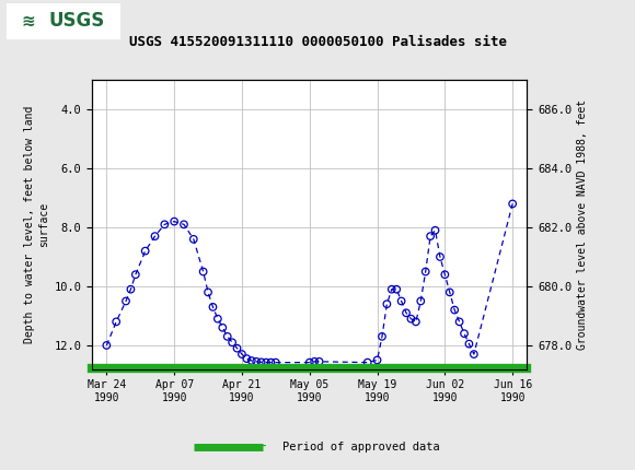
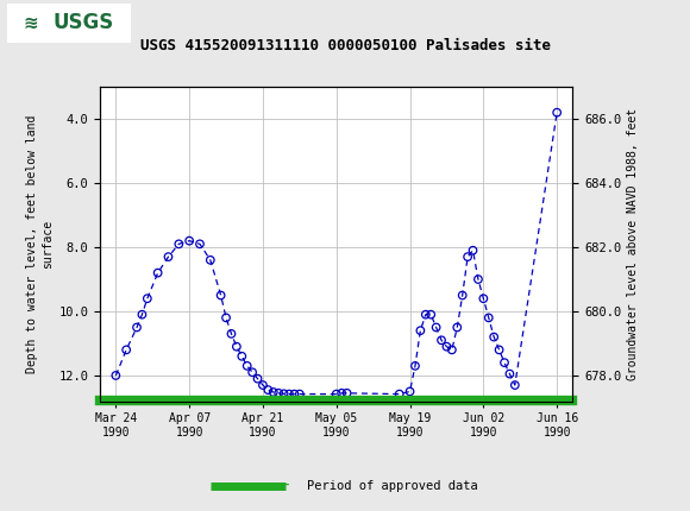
Jun 16 1990: 7.20 -> 3.80
